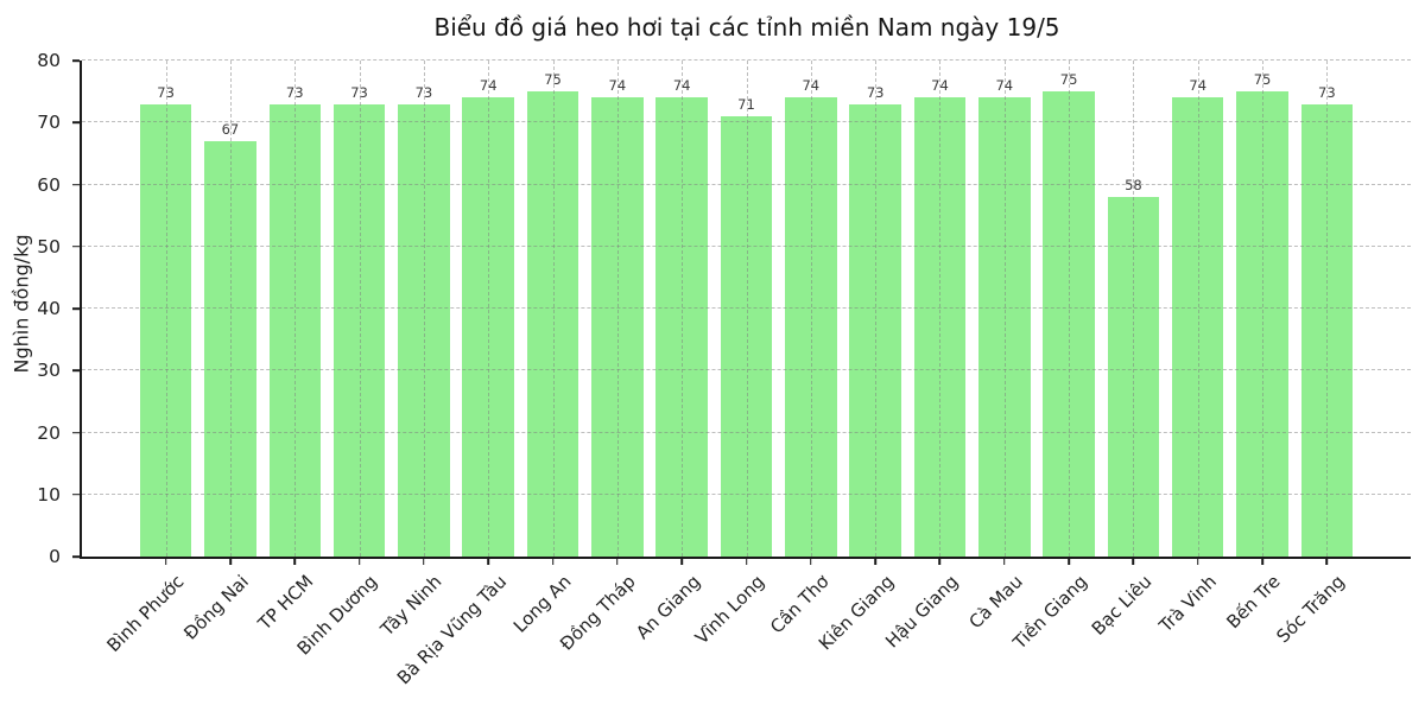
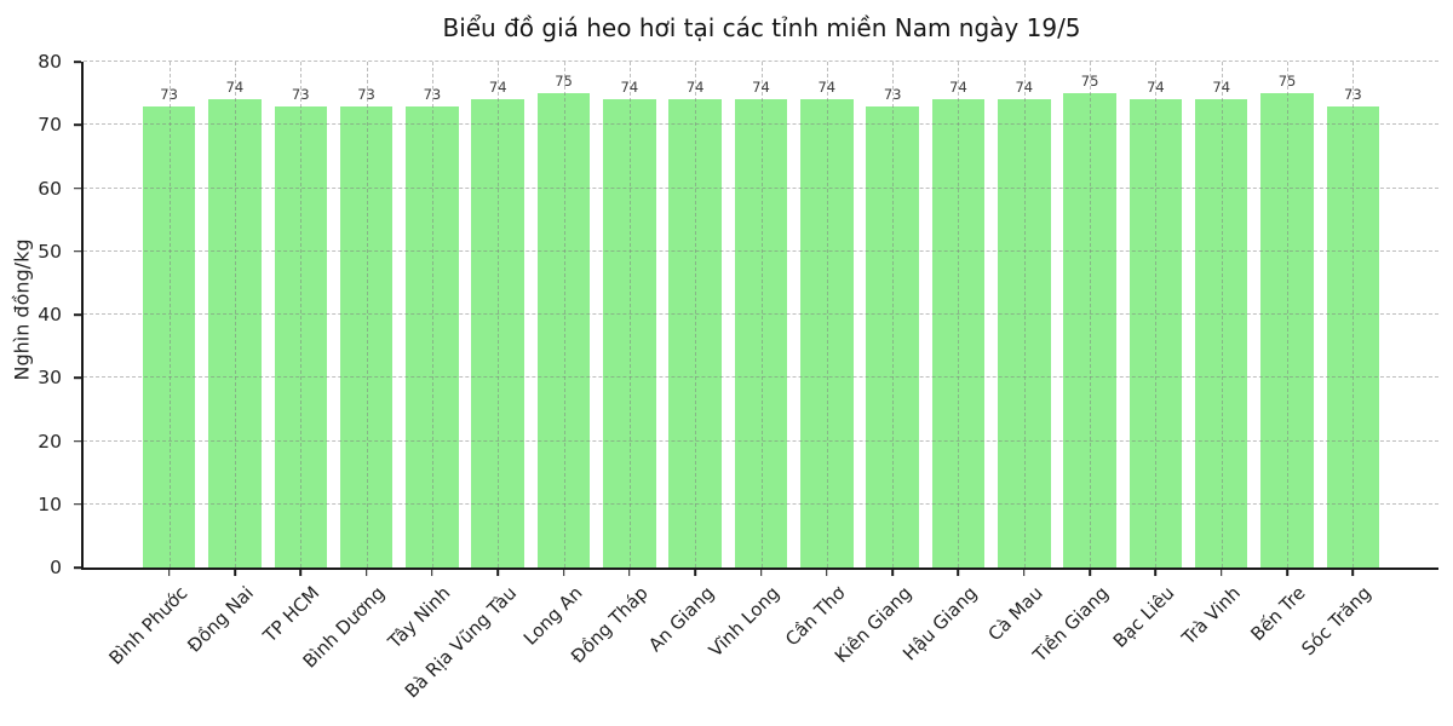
Đồng Nai: 67 -> 74
Vĩnh Long: 71 -> 74
Bạc Liêu: 58 -> 74
